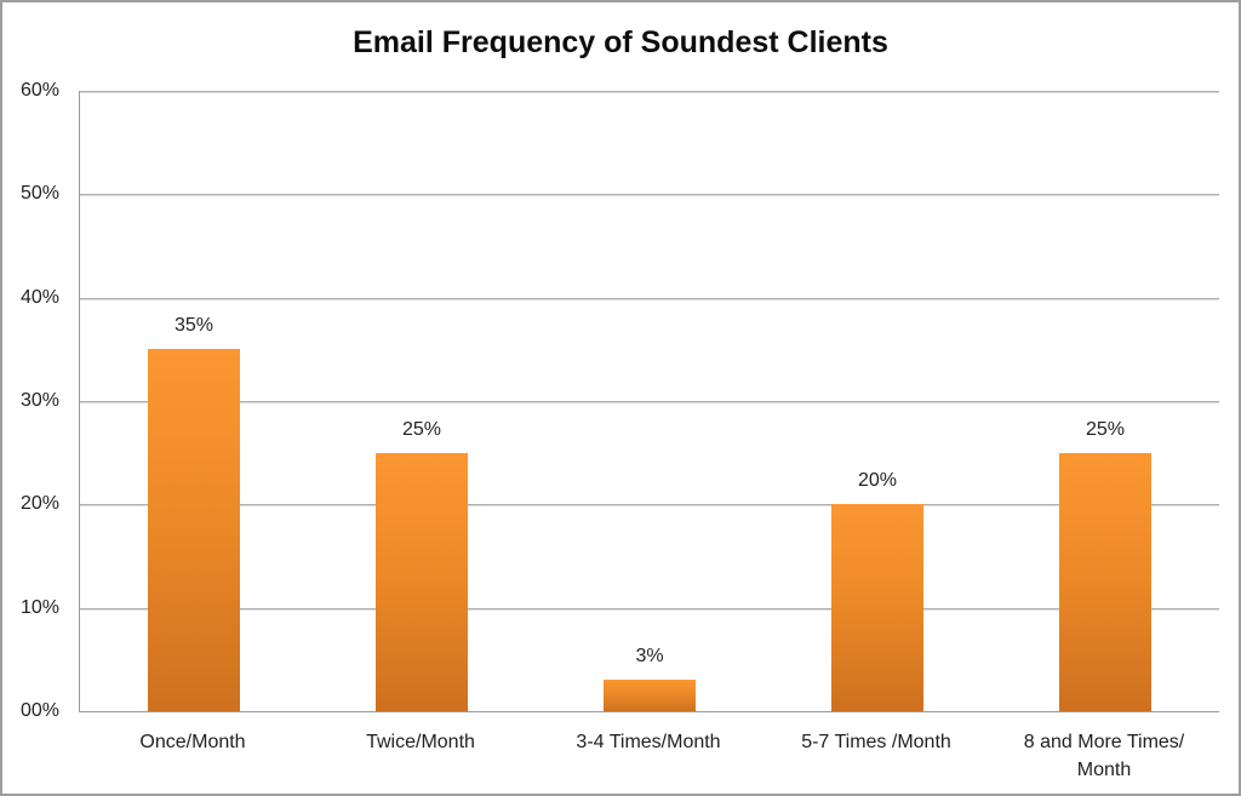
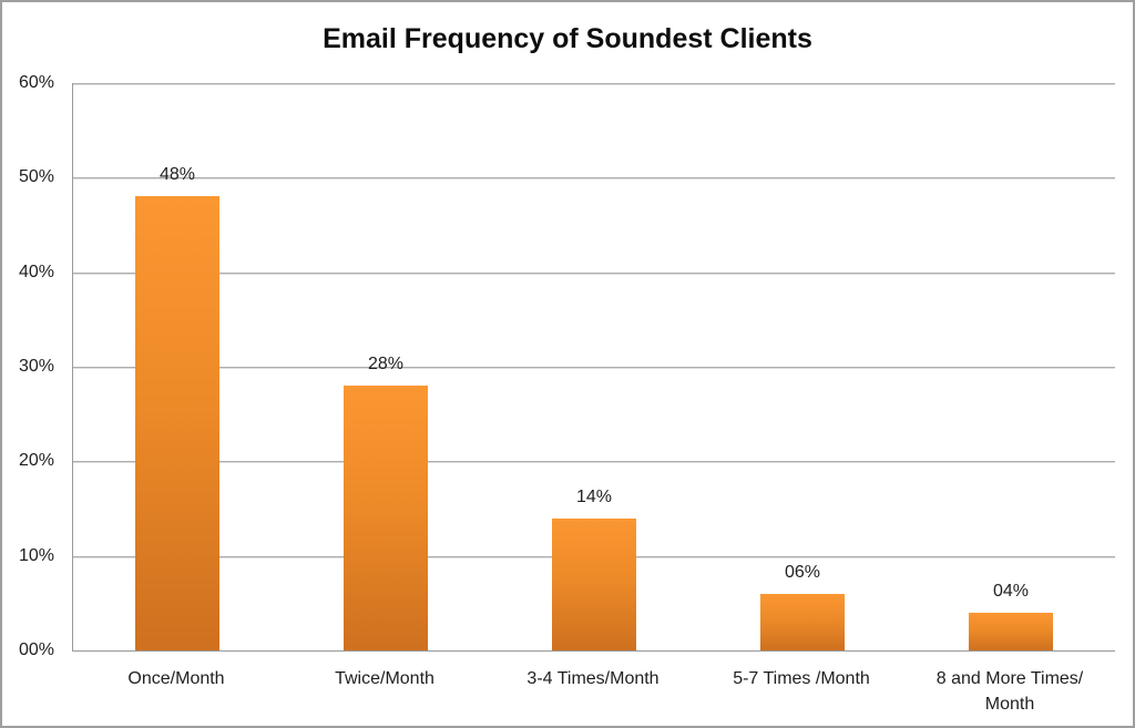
Once/Month: 35% -> 48%
Twice/Month: 25% -> 28%
3-4 Times/Month: 3% -> 14%
5-7 Times /Month: 20% -> 06%
8 and More Times/ Month: 25% -> 04%
